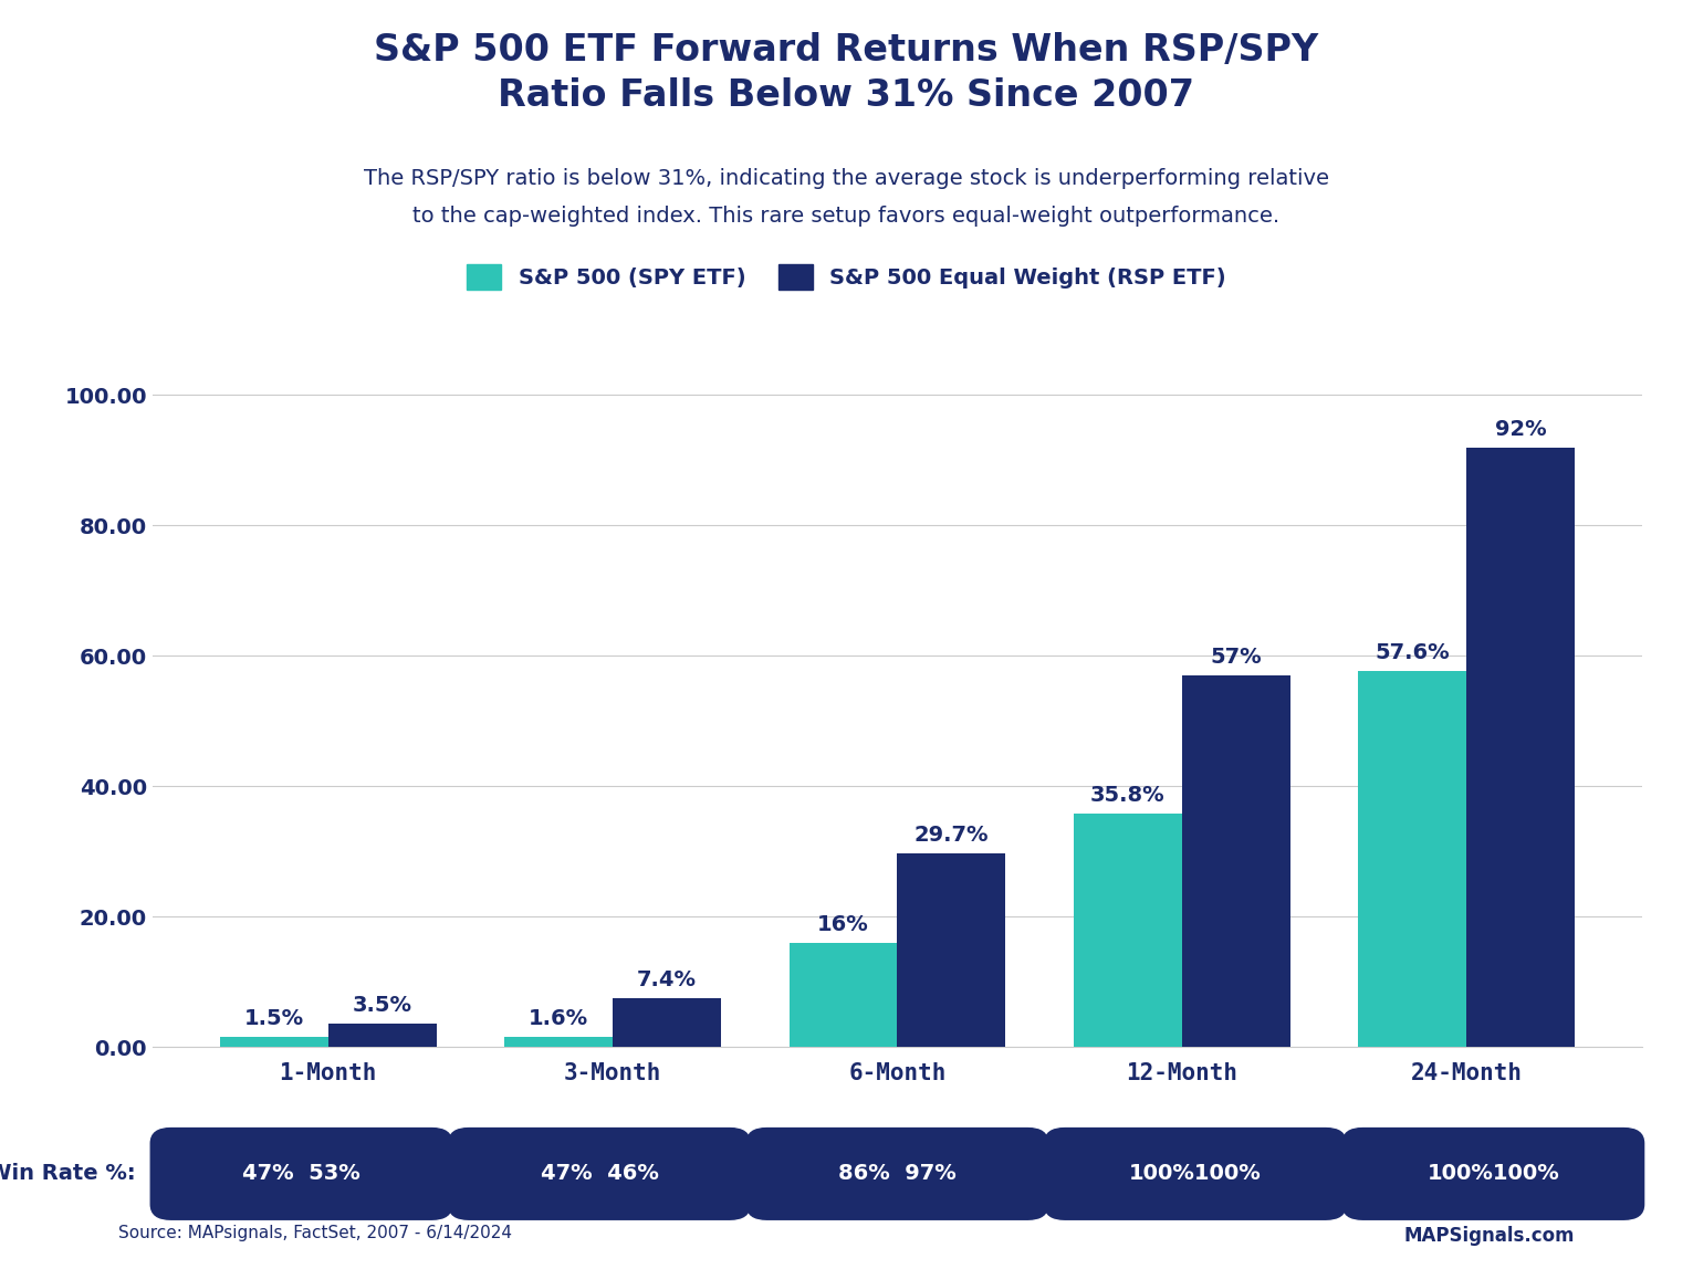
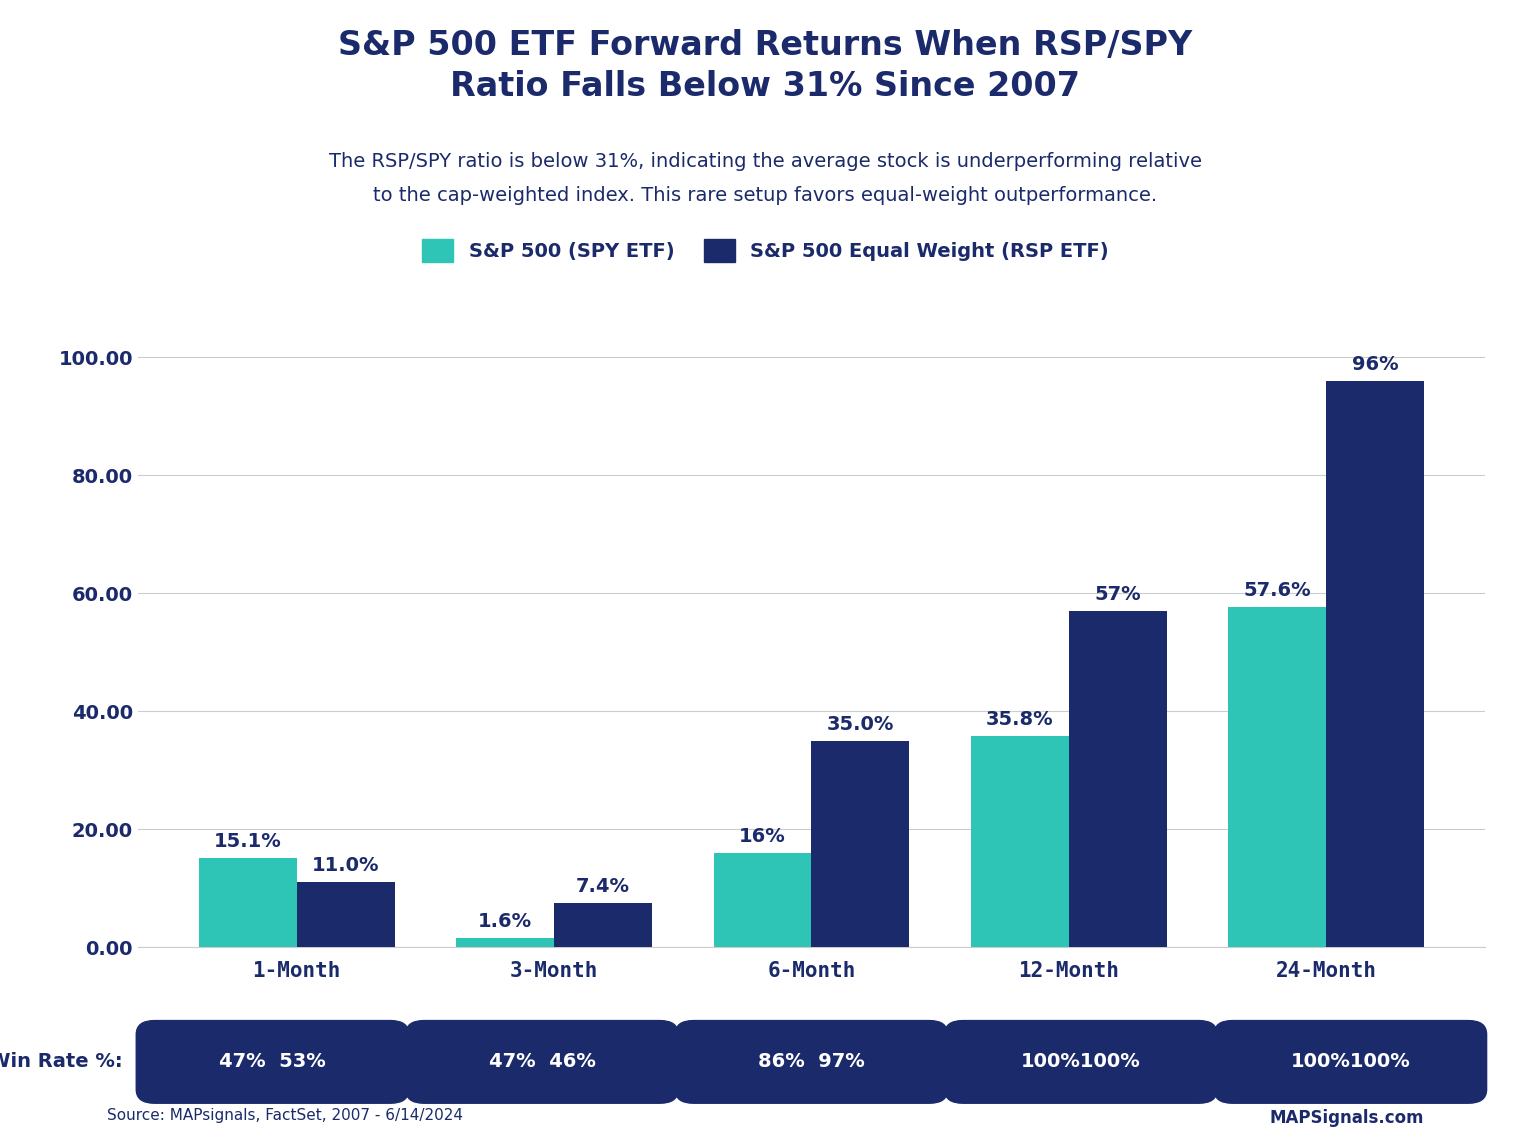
S&P 500 (SPY ETF)/1-Month: 1.5% -> 15.1%
S&P 500 Equal Weight (RSP ETF)/1-Month: 3.5% -> 11.0%
S&P 500 Equal Weight (RSP ETF)/6-Month: 29.7% -> 35.0%
S&P 500 Equal Weight (RSP ETF)/24-Month: 92% -> 96%
